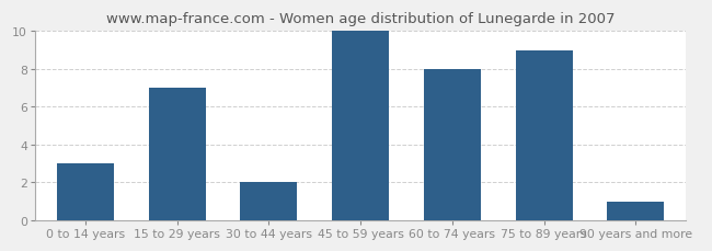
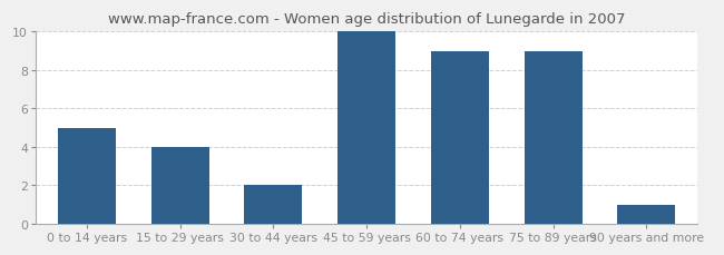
0 to 14 years: 3 -> 5
15 to 29 years: 7 -> 4
60 to 74 years: 8 -> 9
